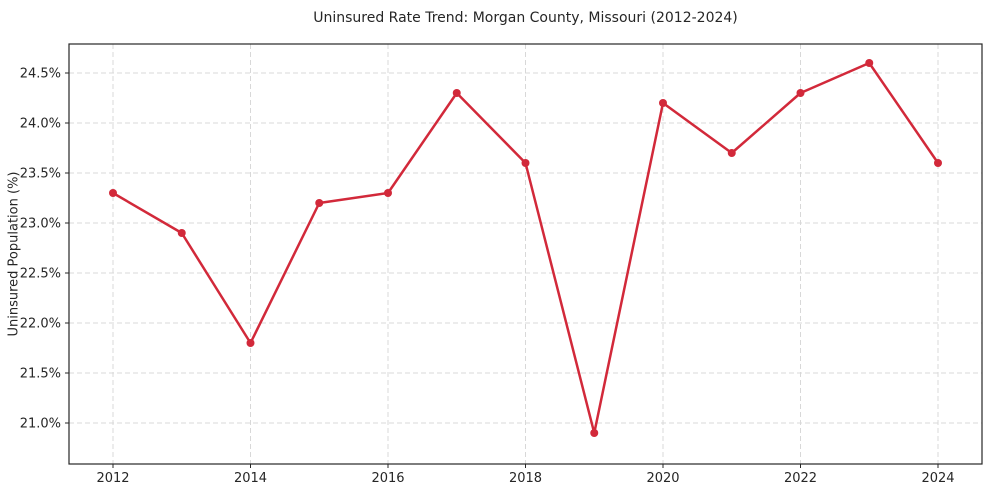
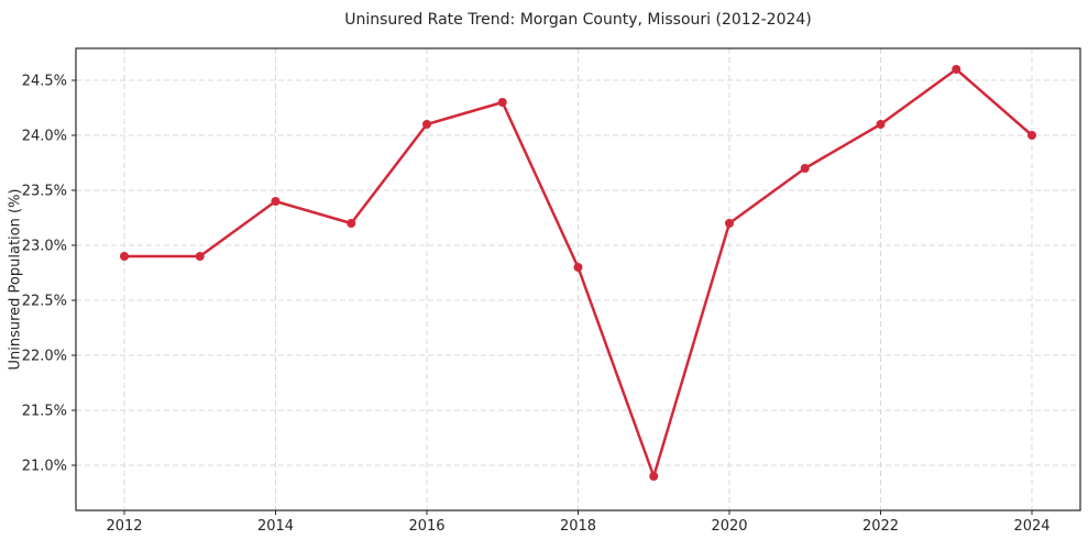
2012: 23.3% -> 22.9%
2014: 21.8% -> 23.4%
2016: 23.3% -> 24.1%
2018: 23.6% -> 22.8%
2020: 24.2% -> 23.2%
2022: 24.3% -> 24.1%
2024: 23.6% -> 24.0%
